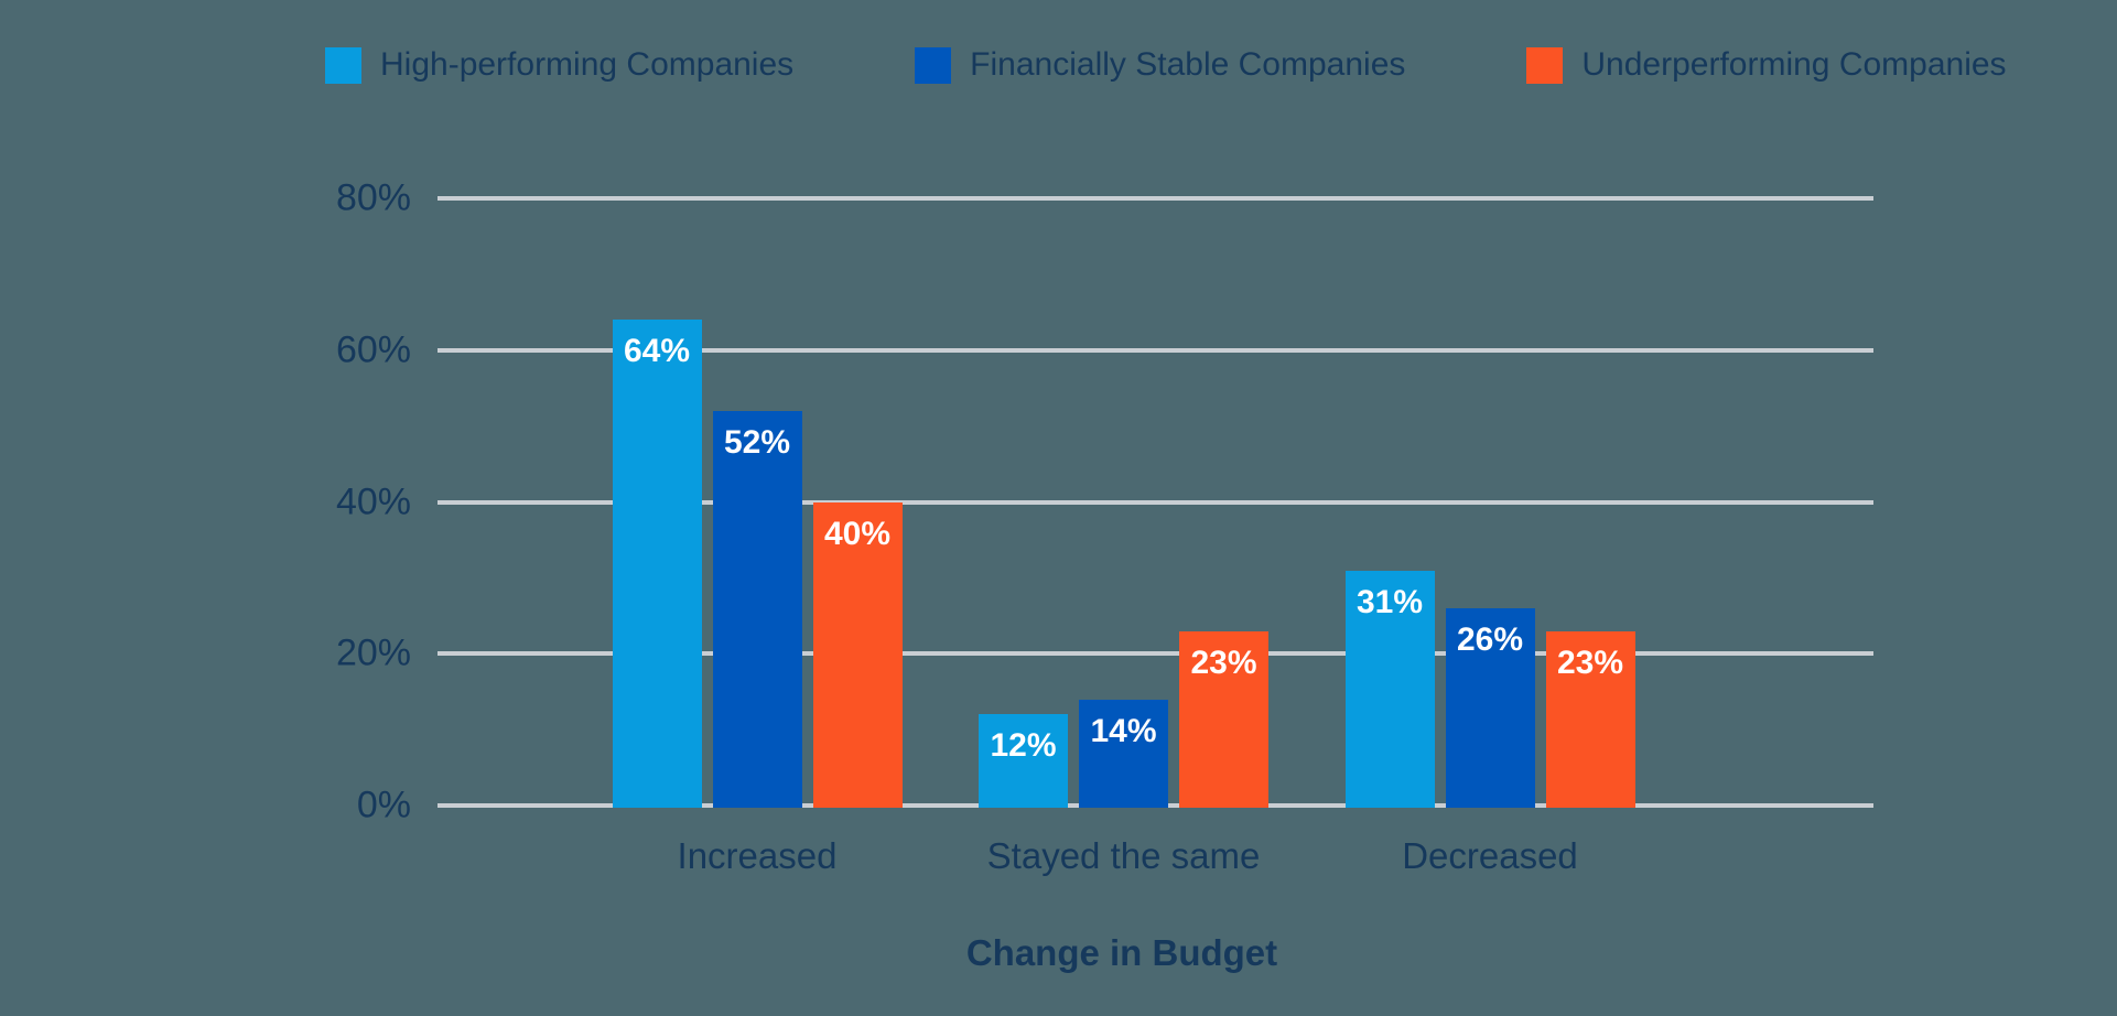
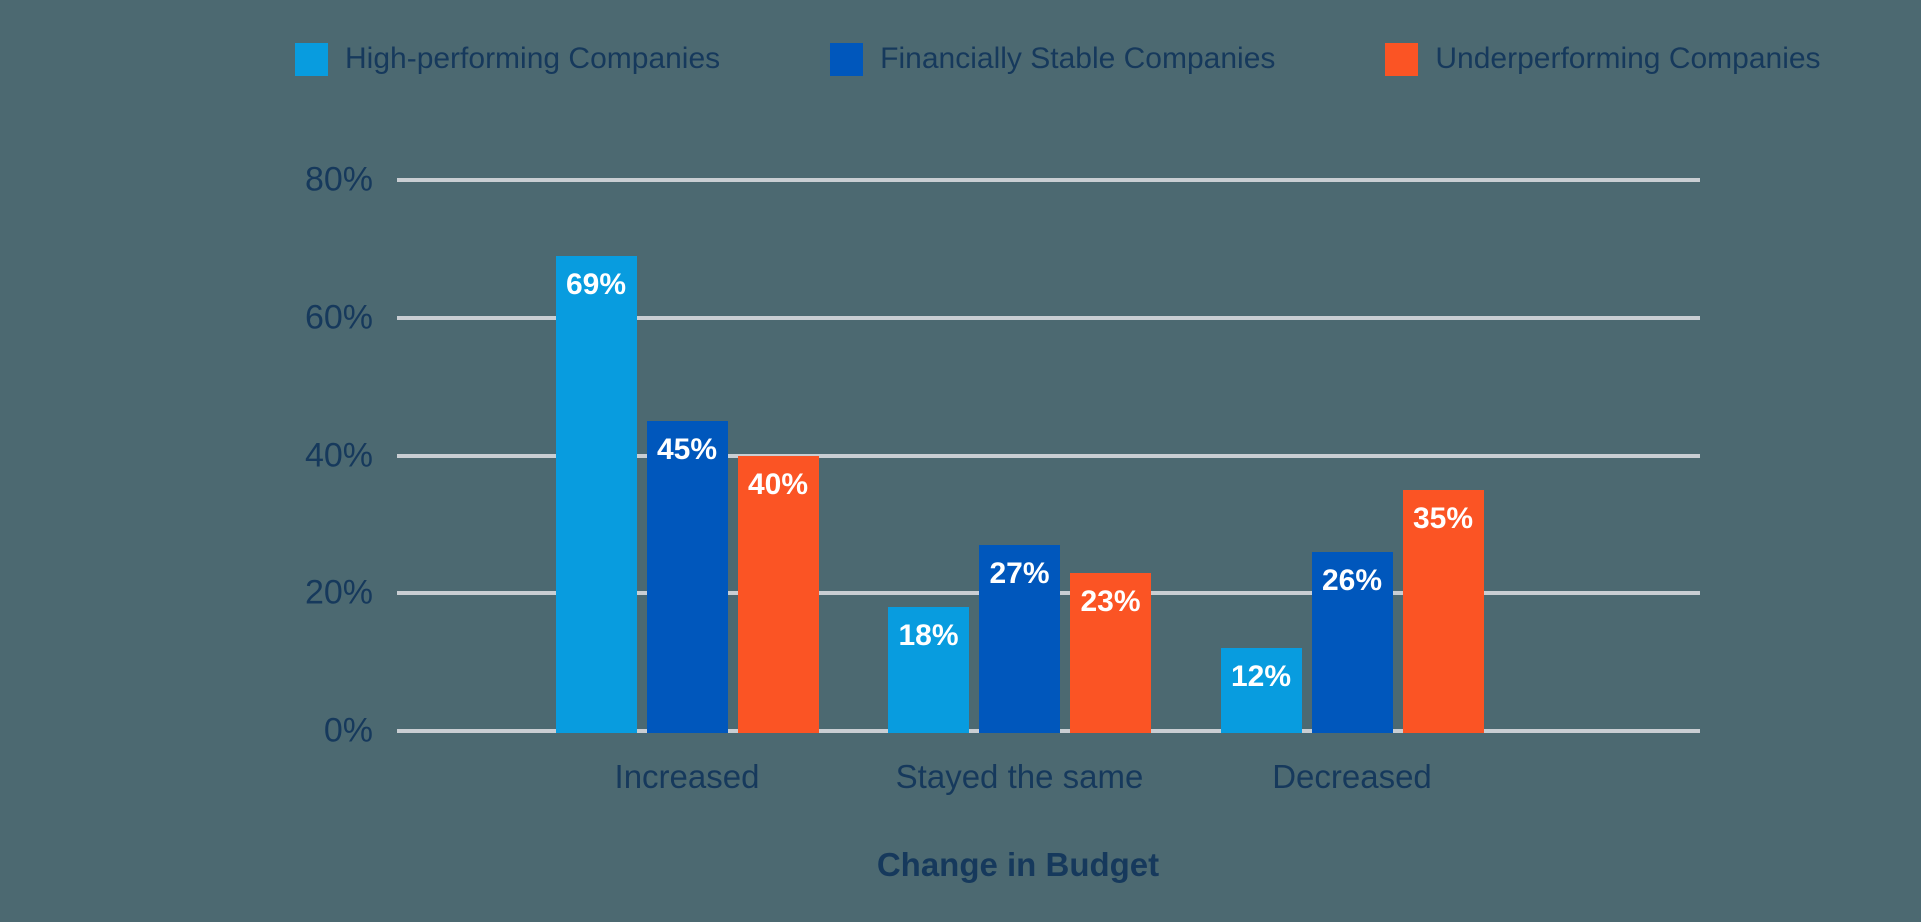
High-performing Companies/Increased: 64% -> 69%
Financially Stable Companies/Increased: 52% -> 45%
High-performing Companies/Stayed the same: 12% -> 18%
Financially Stable Companies/Stayed the same: 14% -> 27%
High-performing Companies/Decreased: 31% -> 12%
Underperforming Companies/Decreased: 23% -> 35%
